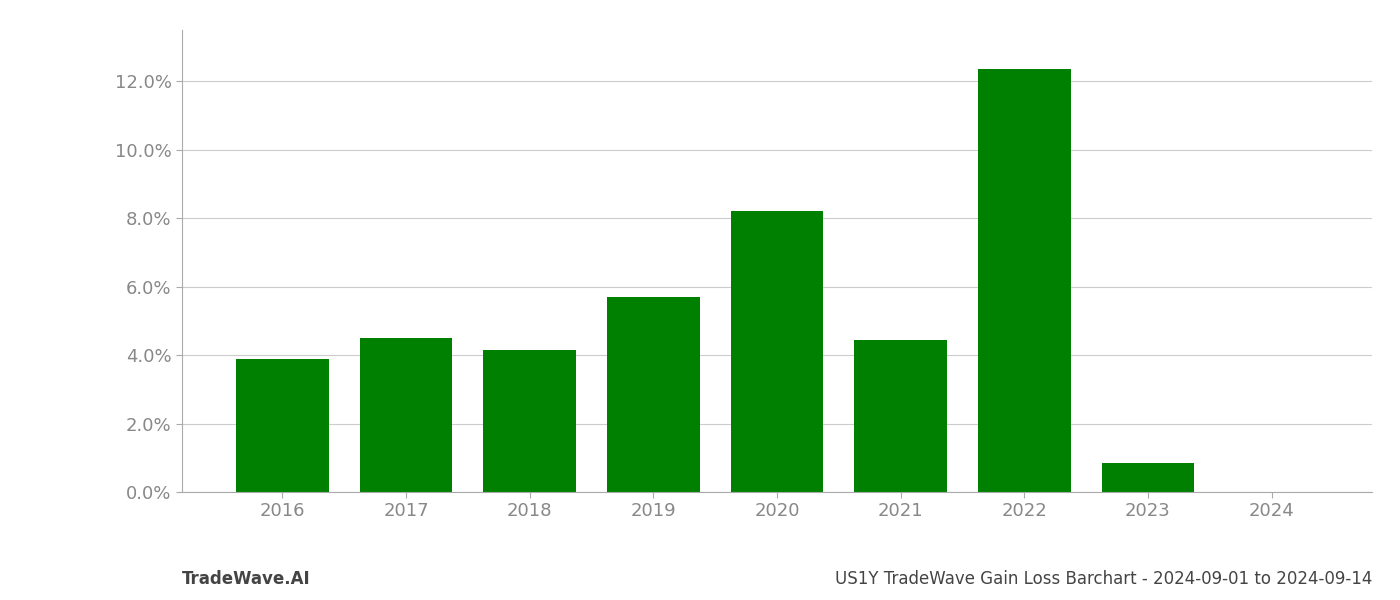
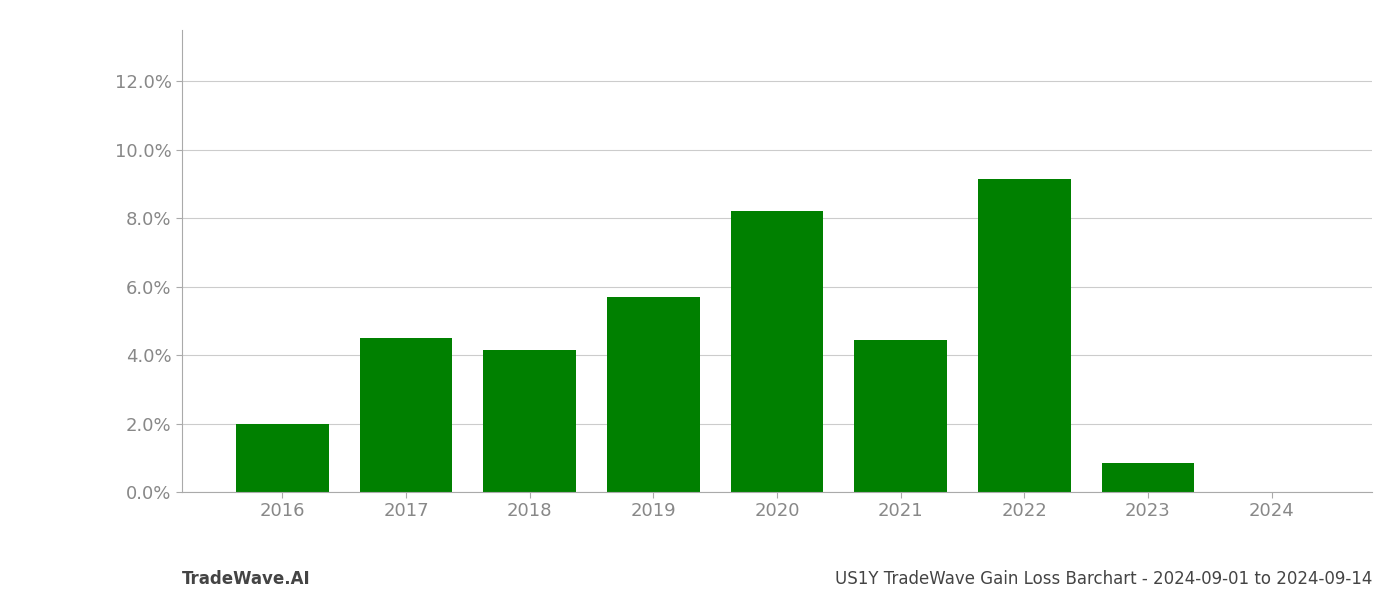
2016: 3.90% -> 2.00%
2022: 12.35% -> 9.15%
